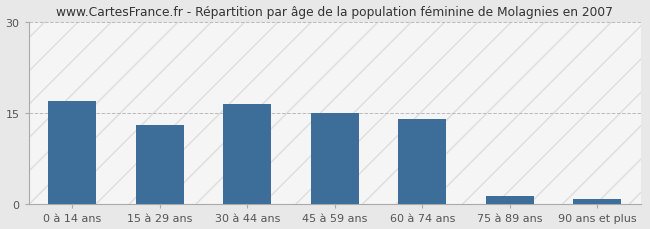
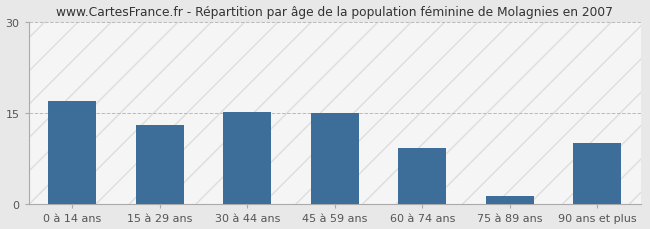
30 à 44 ans: 16.5 -> 15.2
60 à 74 ans: 14.0 -> 9.2
90 ans et plus: 0.9 -> 10.0
